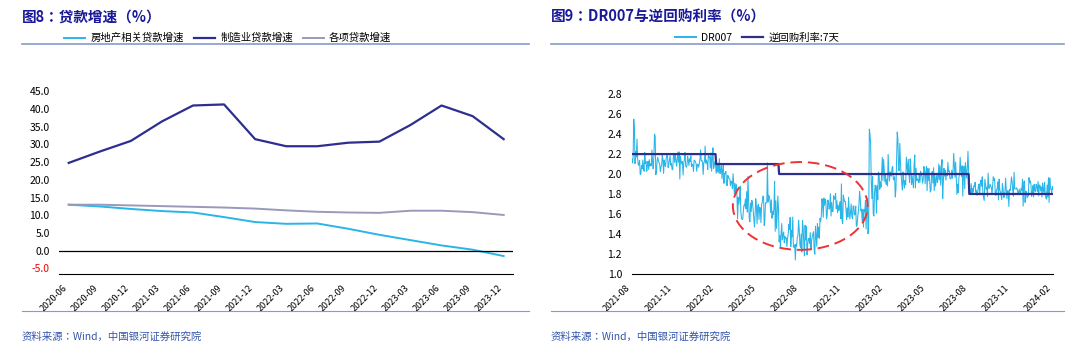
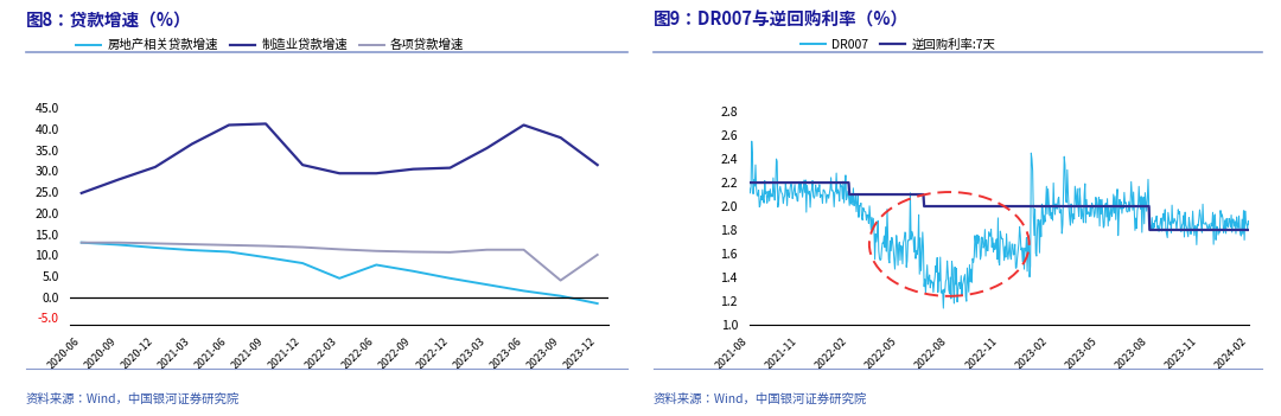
房地产相关贷款增速/2022-03: 7.6 -> 4.5
各项贷款增速/2023-09: 10.9 -> 4.0
